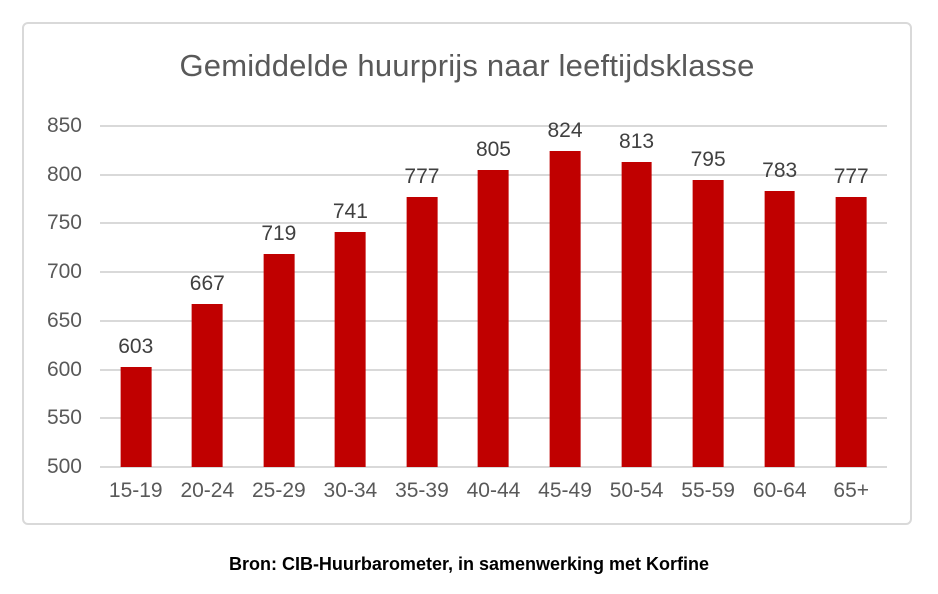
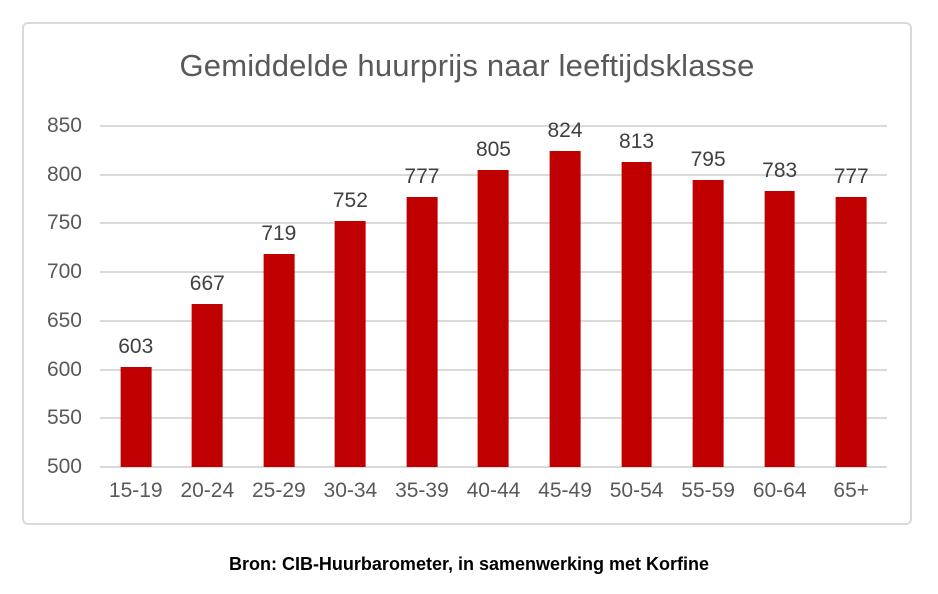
30-34: 741 -> 752
